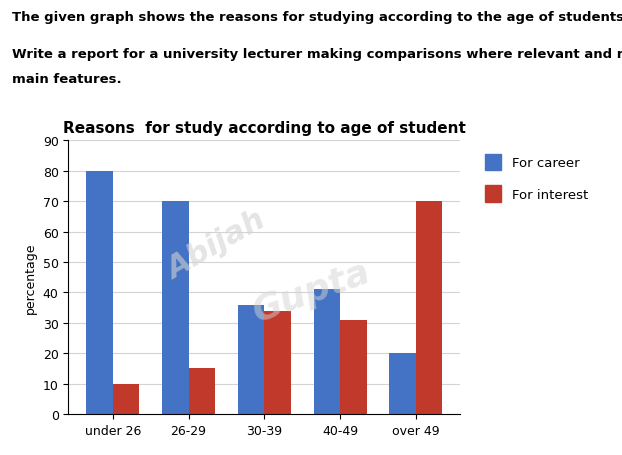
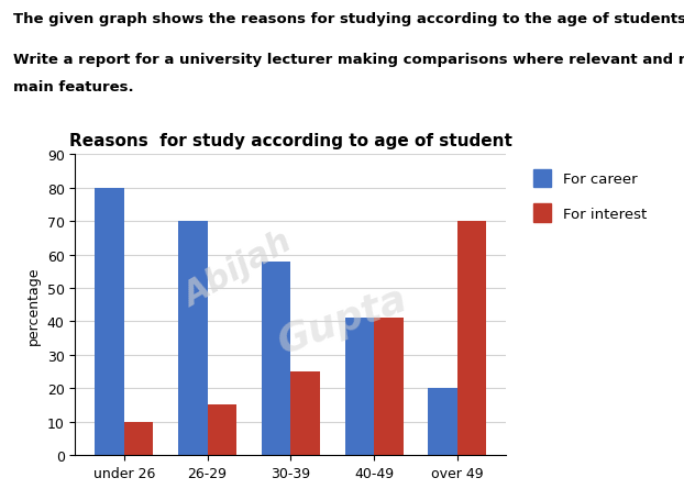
For career/30-39: 36 -> 58
For interest/30-39: 34 -> 25
For interest/40-49: 31 -> 41
